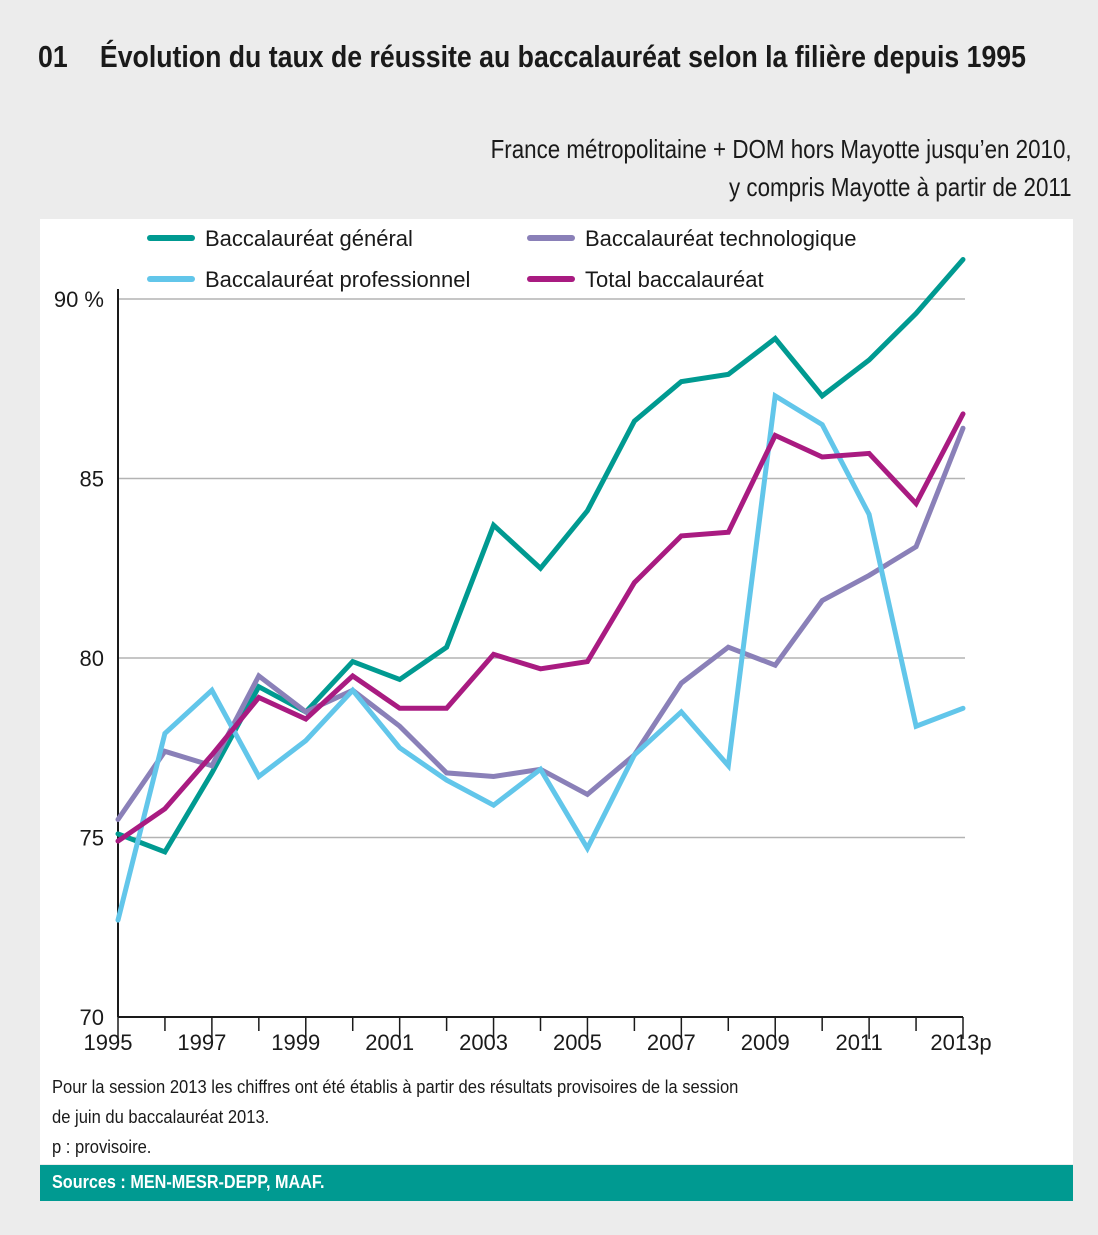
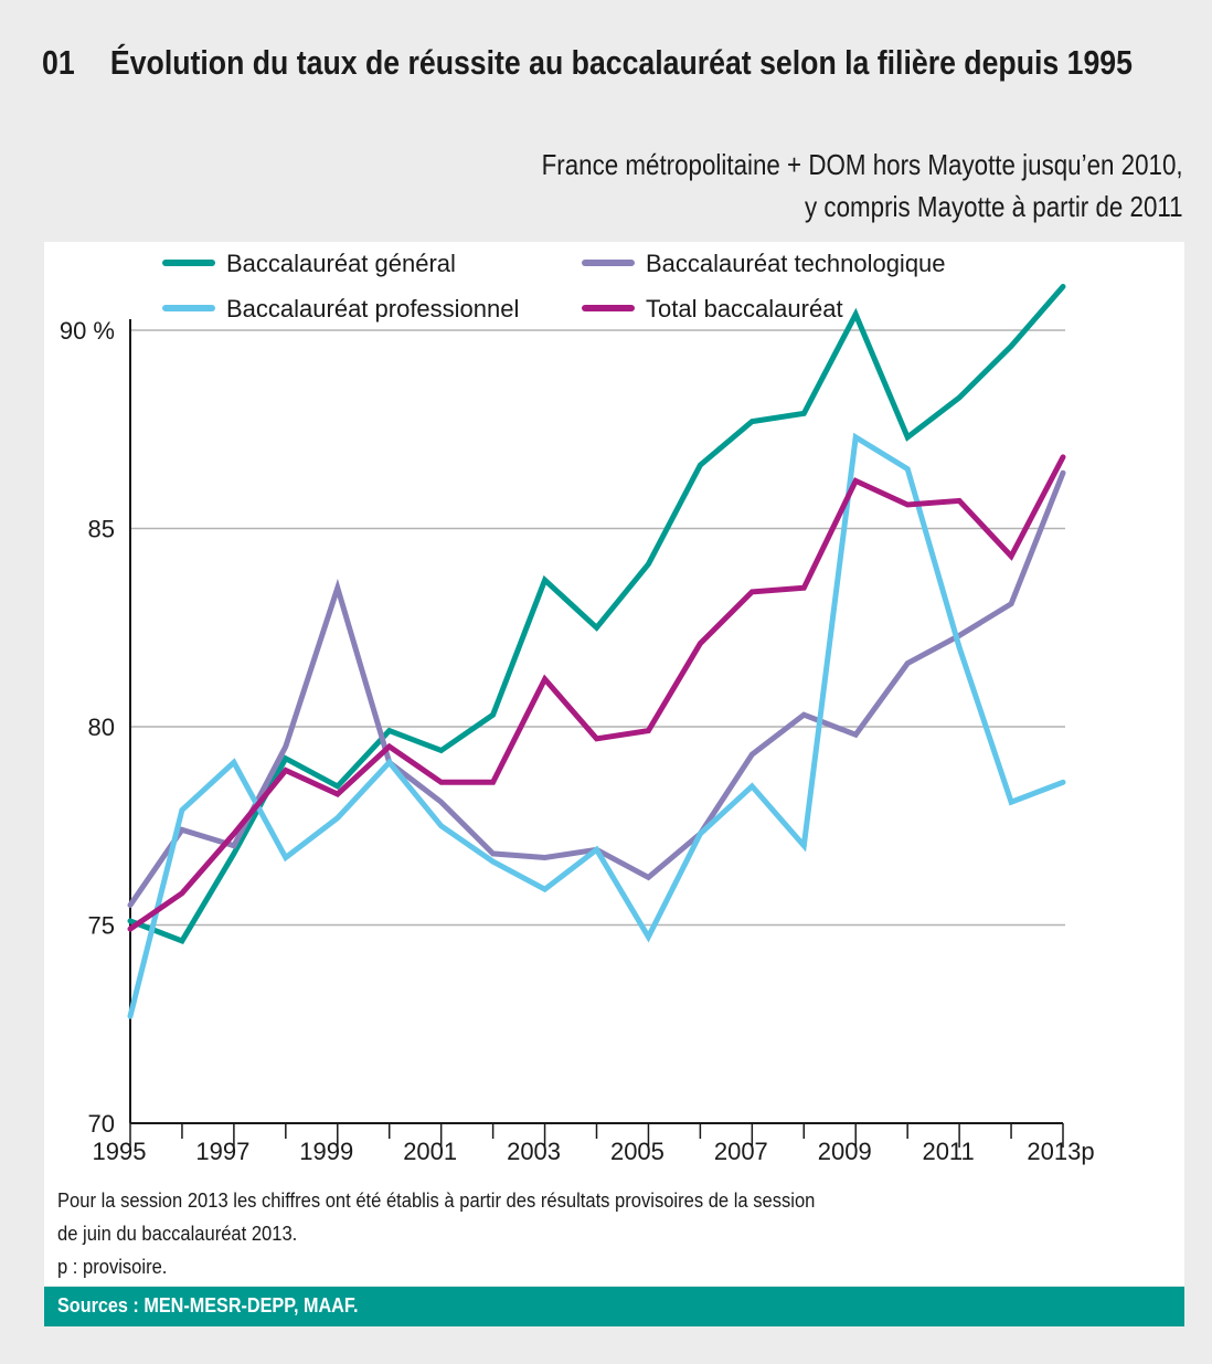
Baccalauréat technologique/1999: 78.5% -> 83.5%
Total baccalauréat/2003: 80.1% -> 81.2%
Baccalauréat général/2009: 88.9% -> 90.4%
Baccalauréat professionnel/2011: 84.0% -> 82.0%
